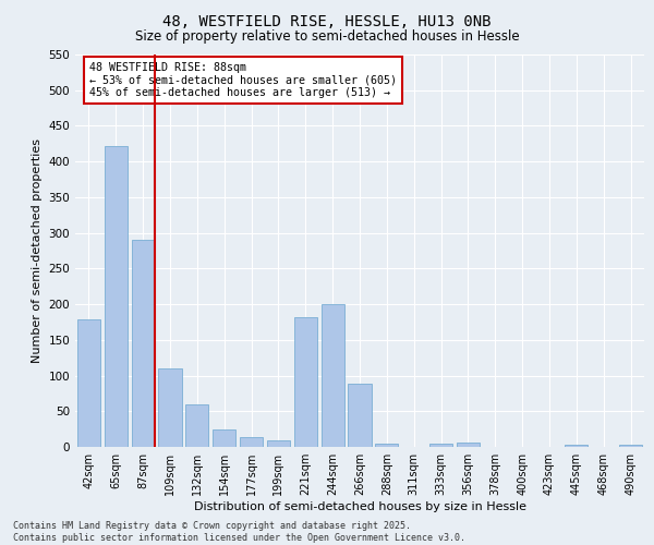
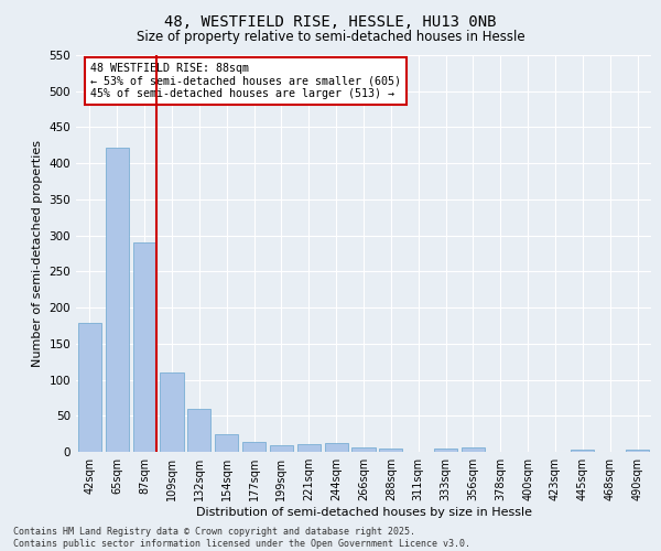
221sqm: 182 -> 10
244sqm: 200 -> 12
266sqm: 88 -> 6
